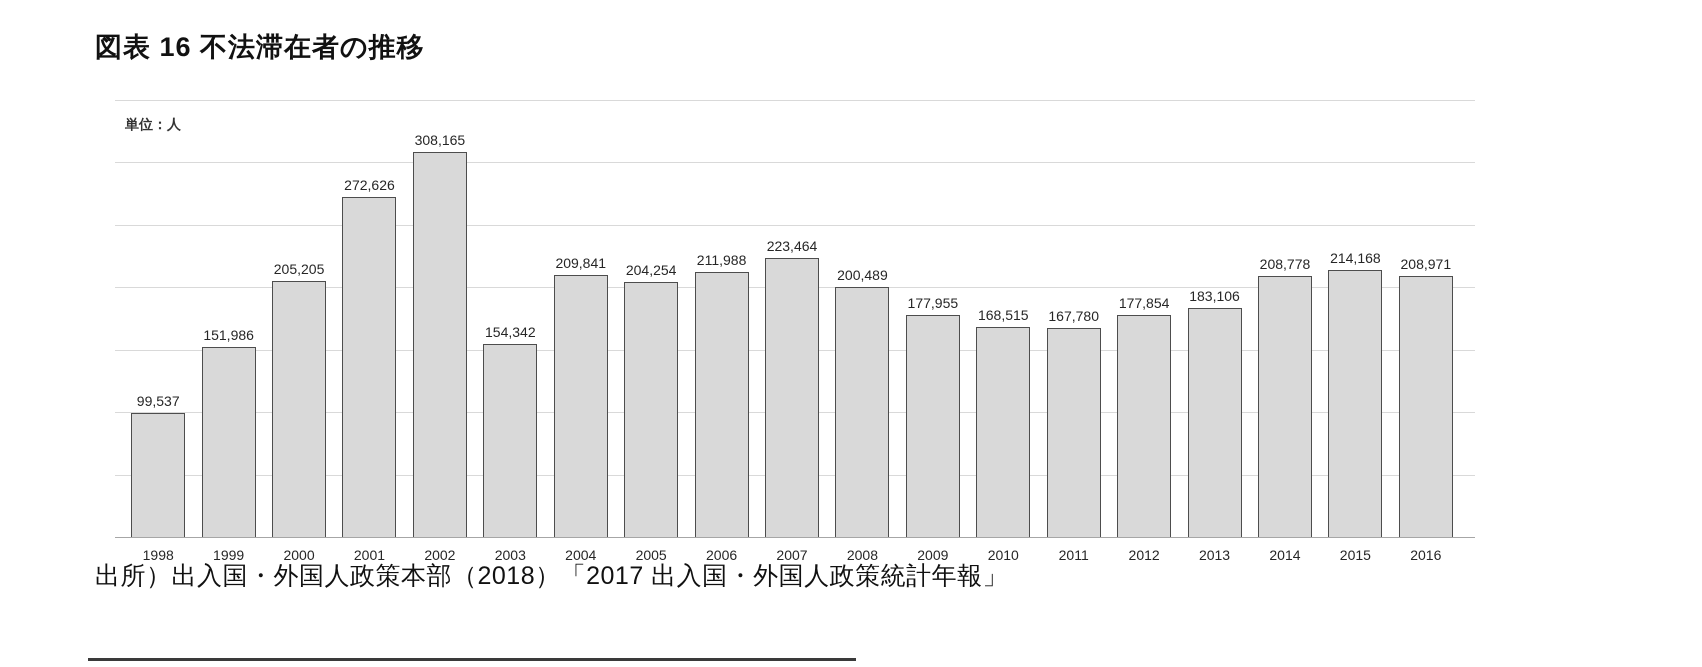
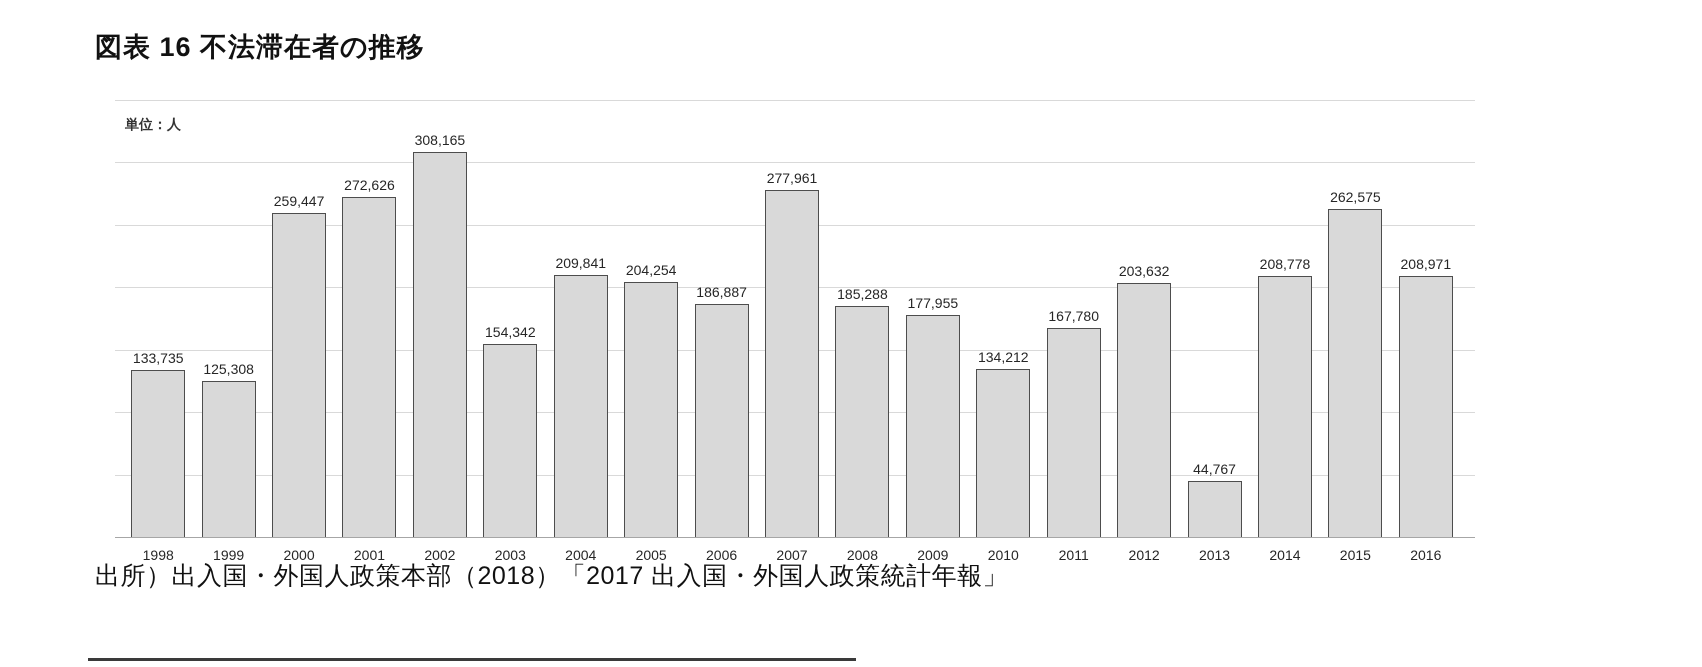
1998: 99,537 -> 133,735
1999: 151,986 -> 125,308
2000: 205,205 -> 259,447
2006: 211,988 -> 186,887
2007: 223,464 -> 277,961
2008: 200,489 -> 185,288
2010: 168,515 -> 134,212
2012: 177,854 -> 203,632
2013: 183,106 -> 44,767
2015: 214,168 -> 262,575
